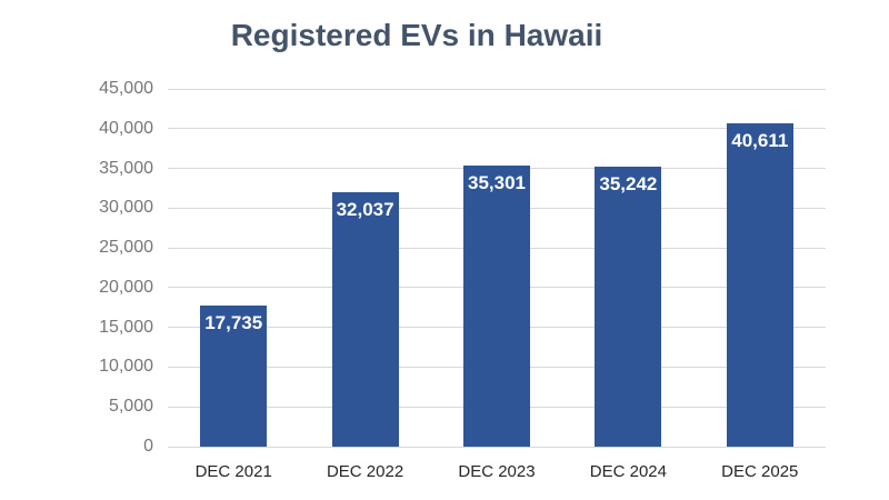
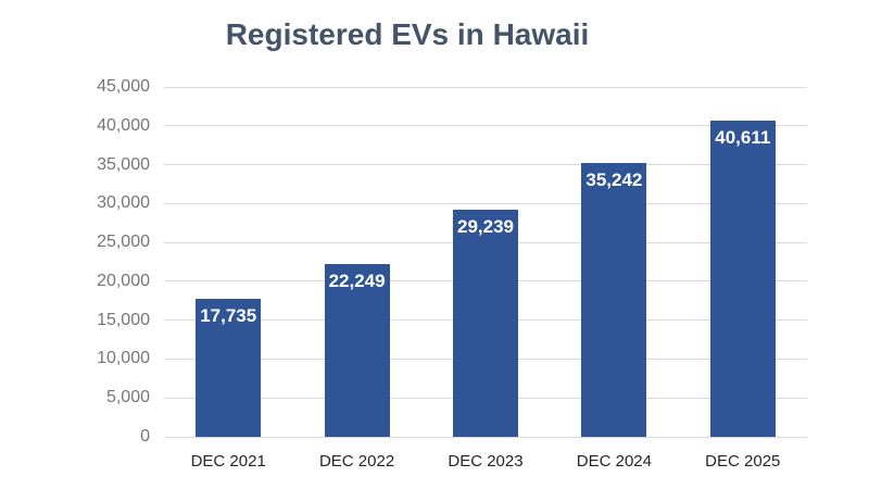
DEC 2022: 32,037 -> 22,249
DEC 2023: 35,301 -> 29,239
